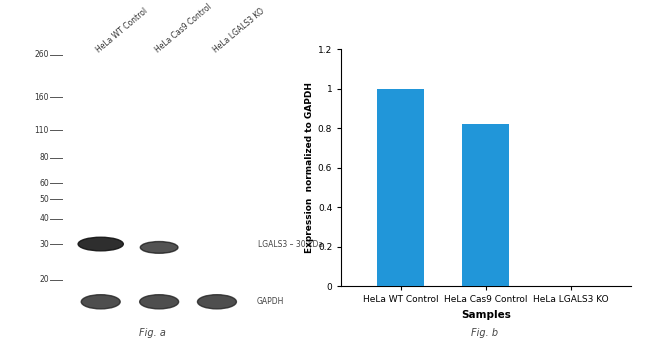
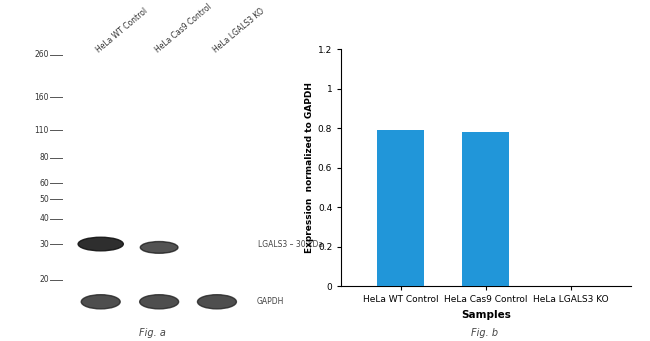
HeLa WT Control: 1.00 -> 0.79
HeLa Cas9 Control: 0.82 -> 0.78
